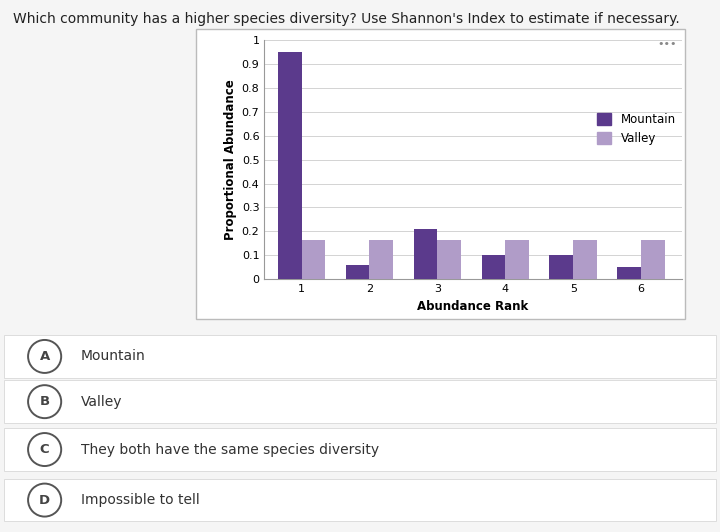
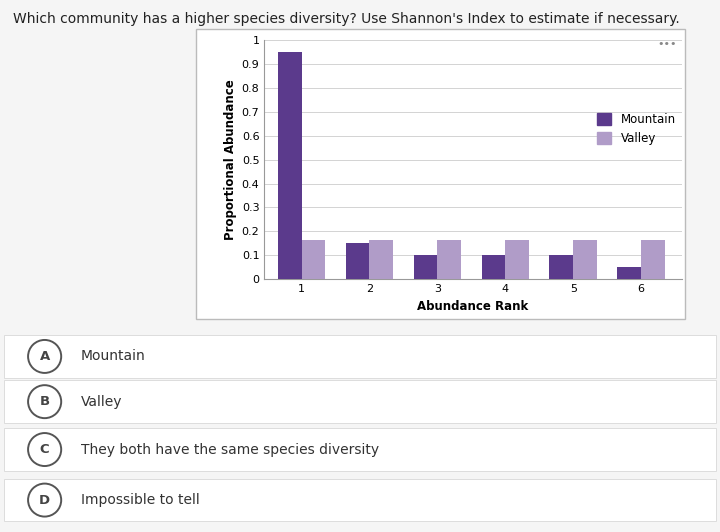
Mountain/2: 0.06 -> 0.15
Mountain/3: 0.21 -> 0.10
